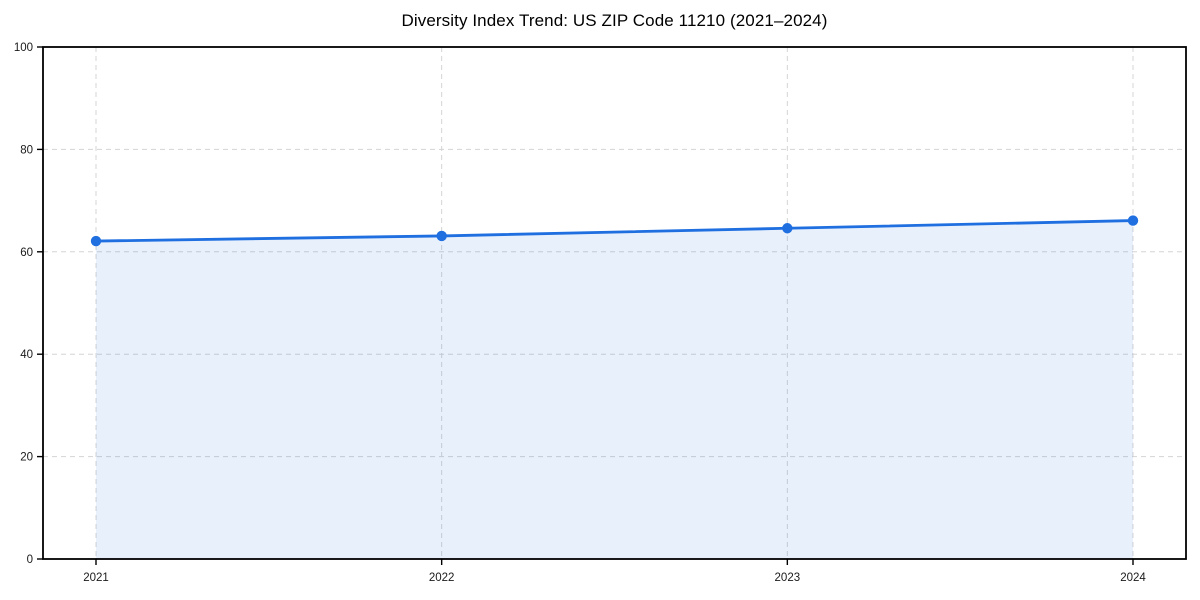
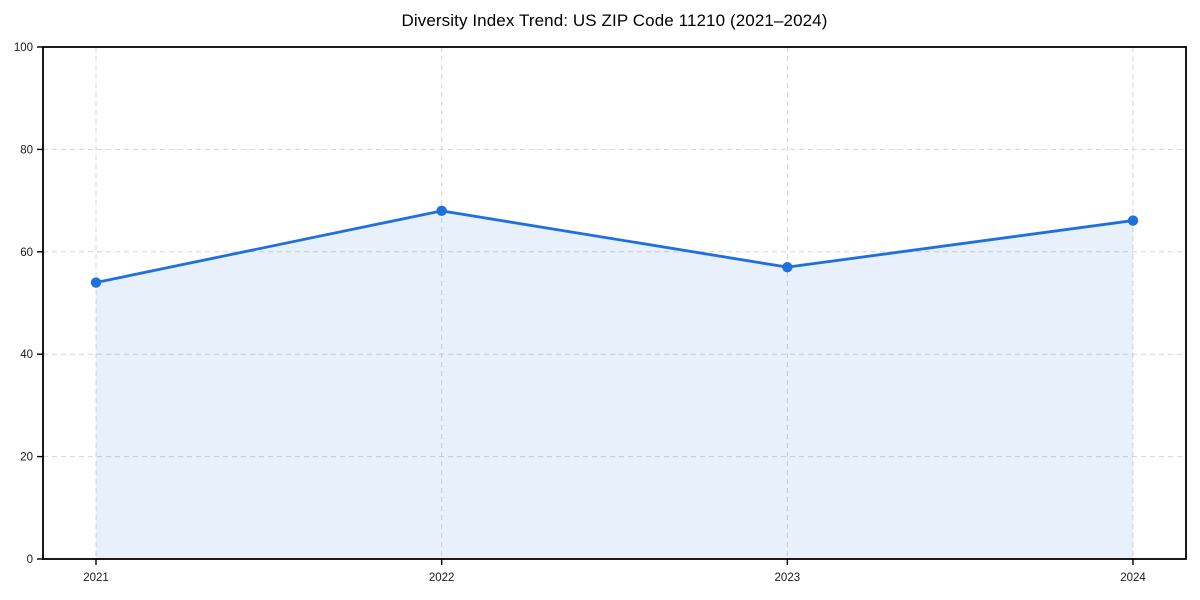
2021: 62 -> 54
2022: 63 -> 68
2023: 65 -> 57
